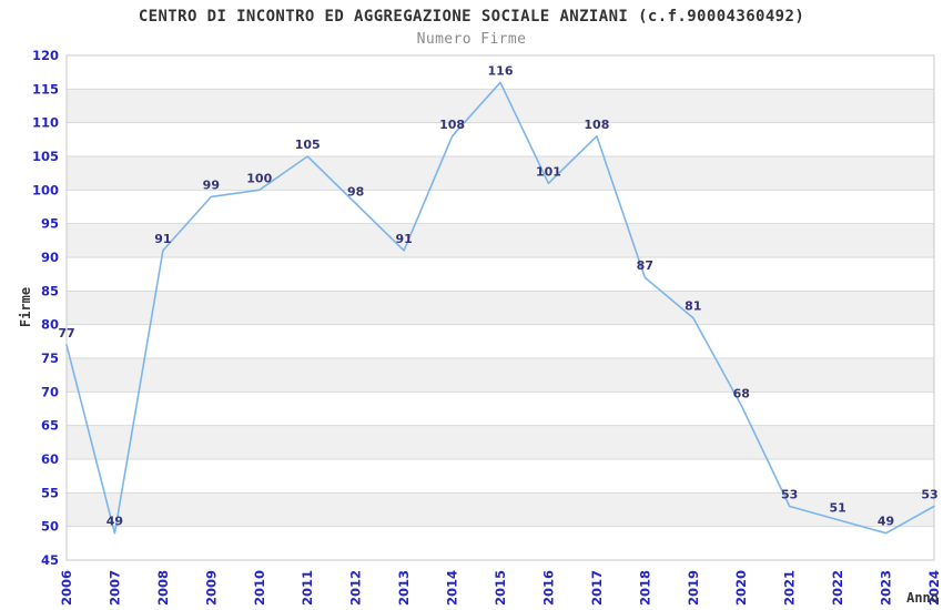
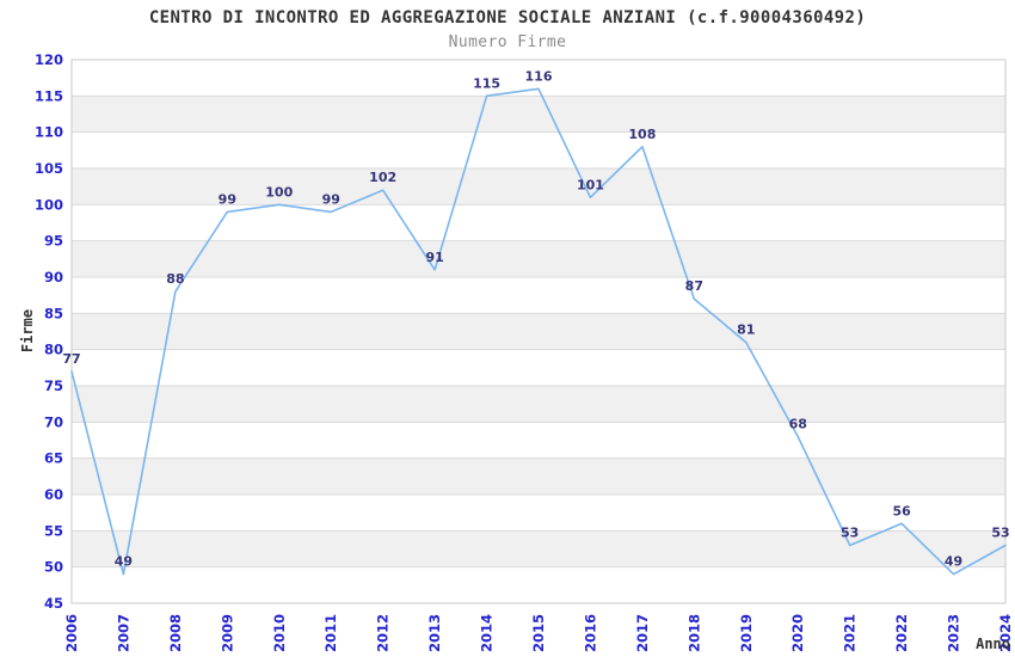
2008: 91 -> 88
2011: 105 -> 99
2012: 98 -> 102
2014: 108 -> 115
2022: 51 -> 56
